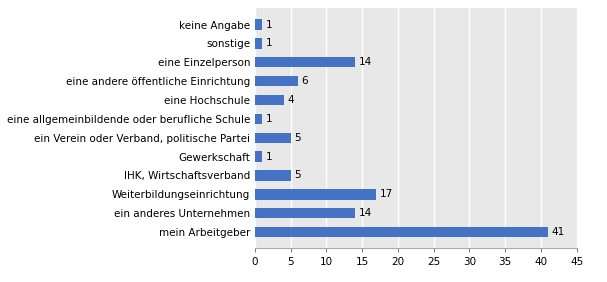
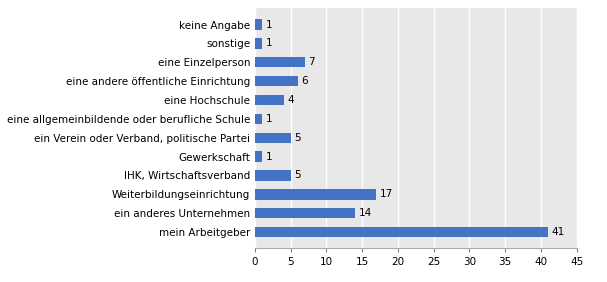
eine Einzelperson: 14 -> 7
